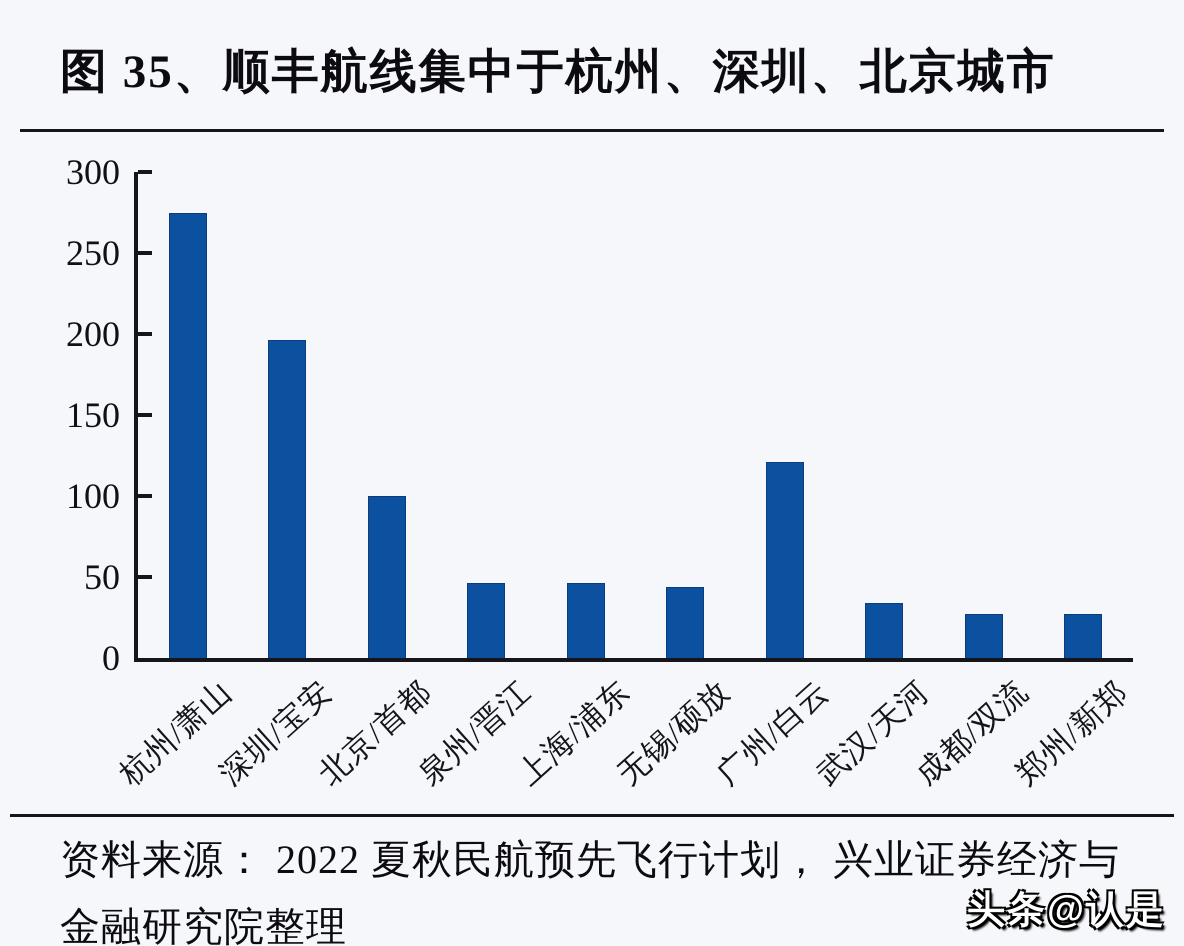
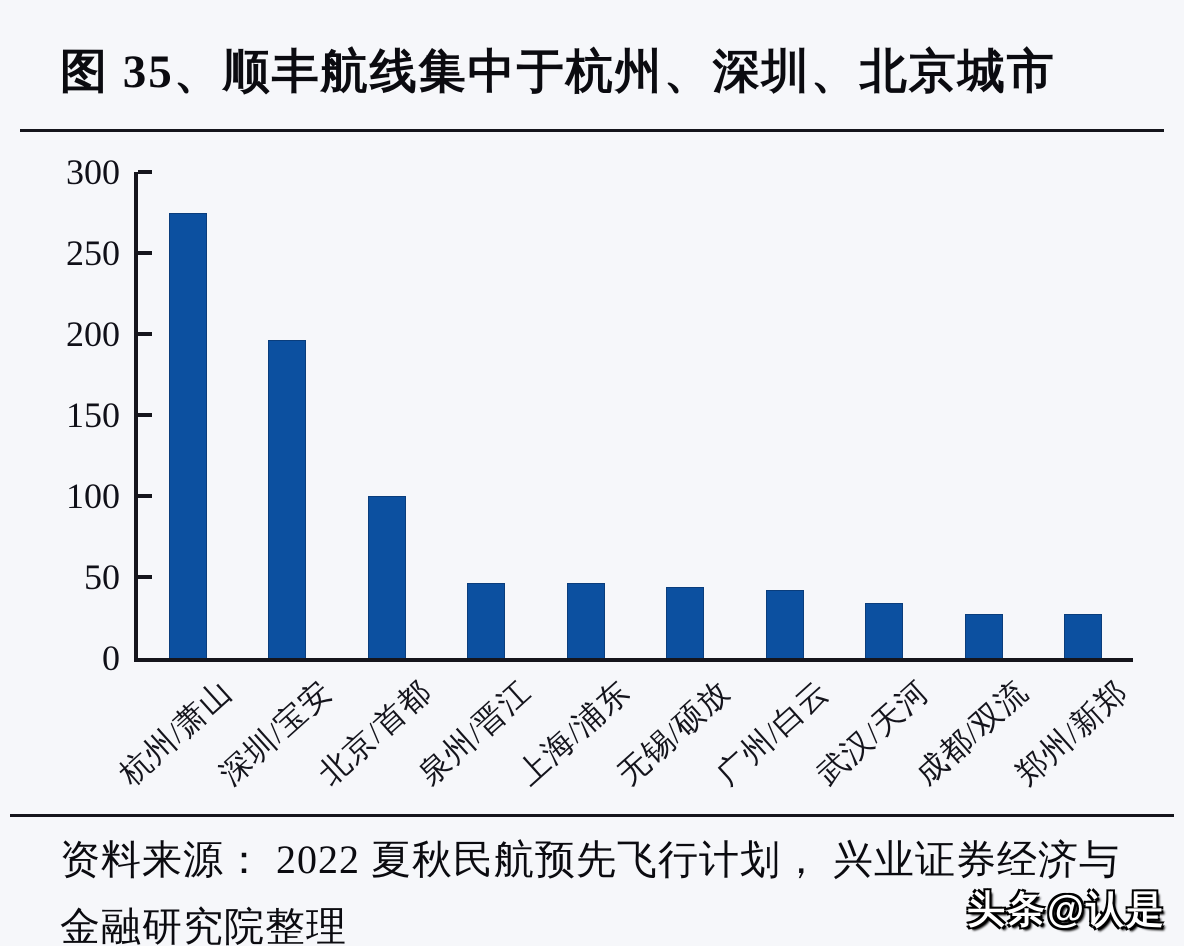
广州/白云: 121 -> 42
